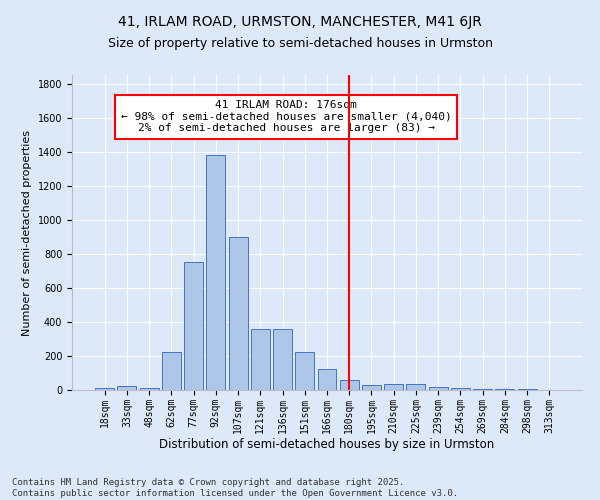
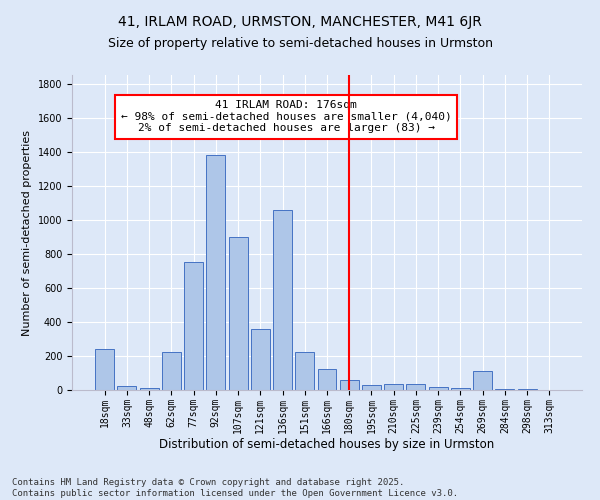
18sqm: 10 -> 240
136sqm: 360 -> 1060
269sqm: 10 -> 110
